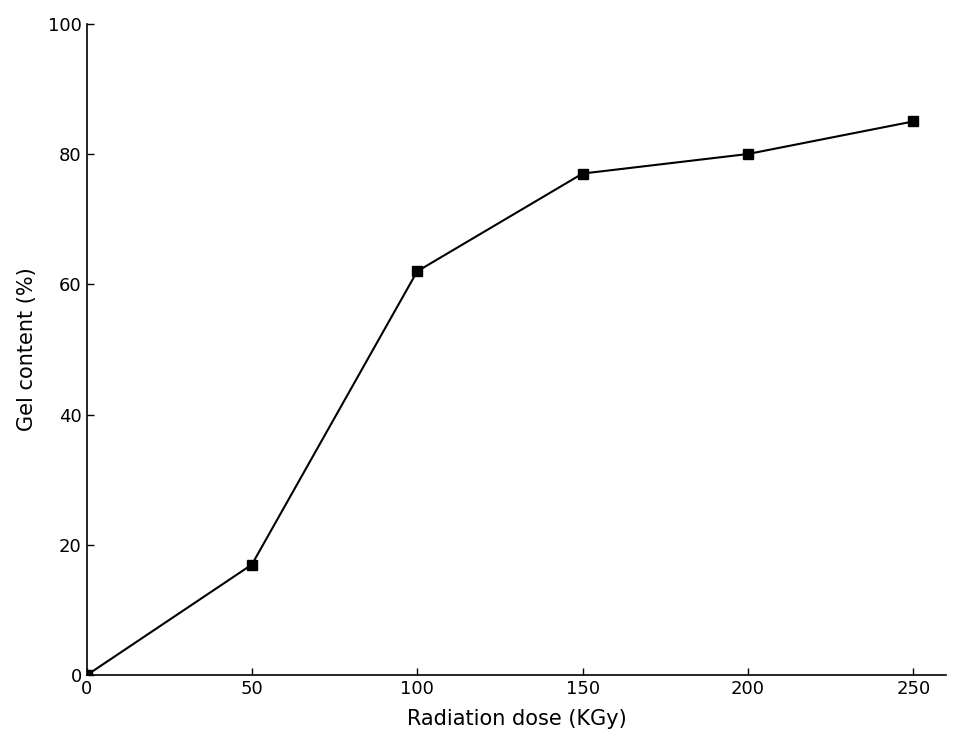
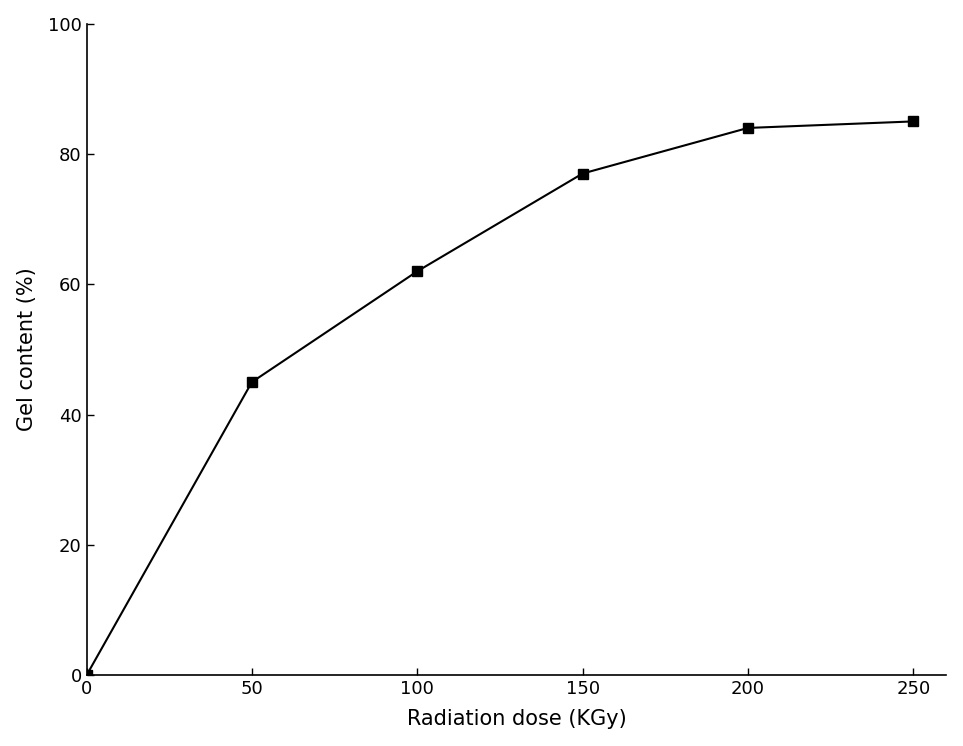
50: 17 -> 45
200: 80 -> 84
